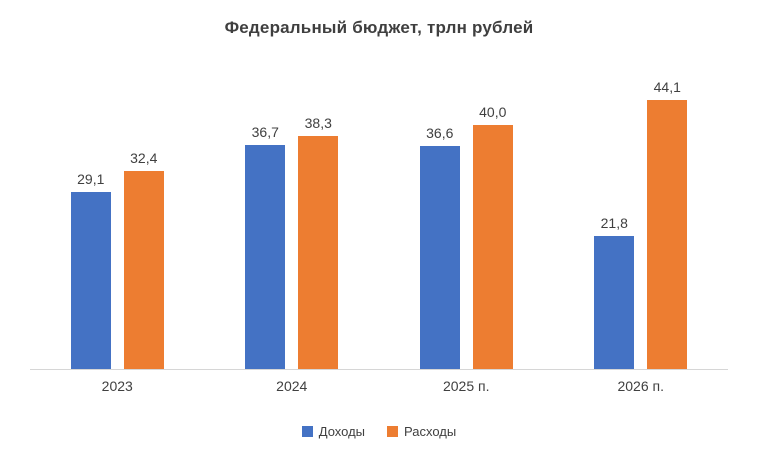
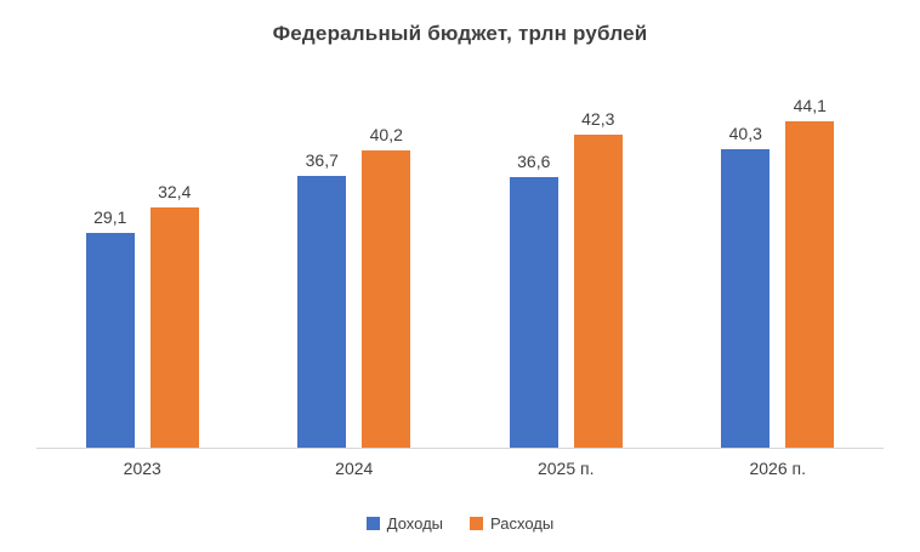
Расходы/2024: 38,3 -> 40,2
Расходы/2025 п.: 40,0 -> 42,3
Доходы/2026 п.: 21,8 -> 40,3
